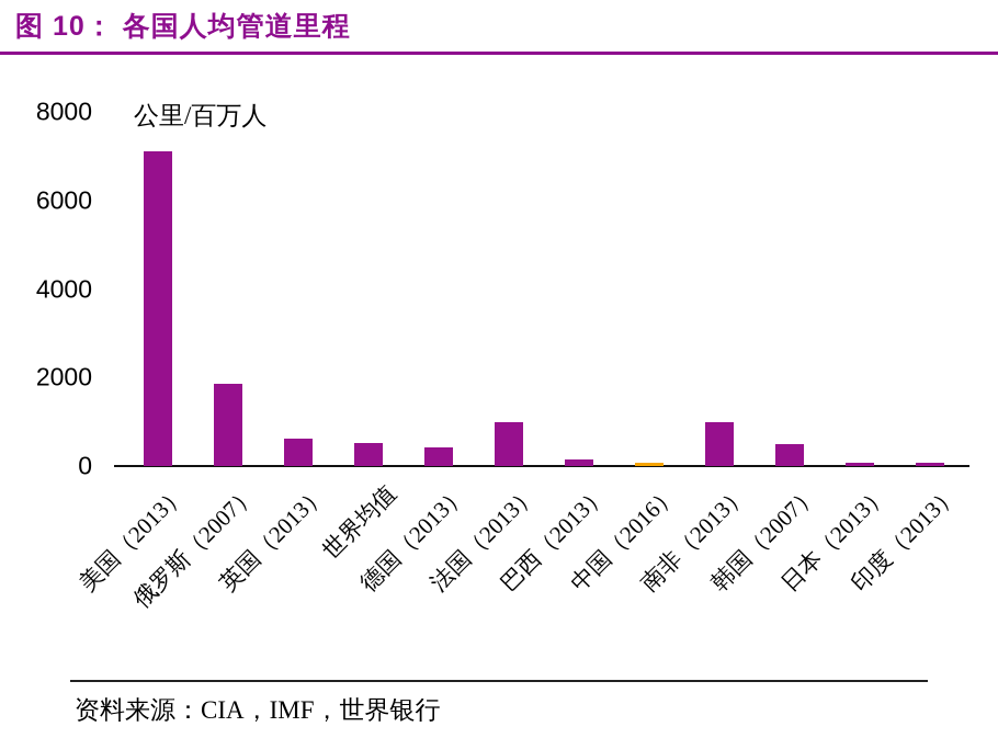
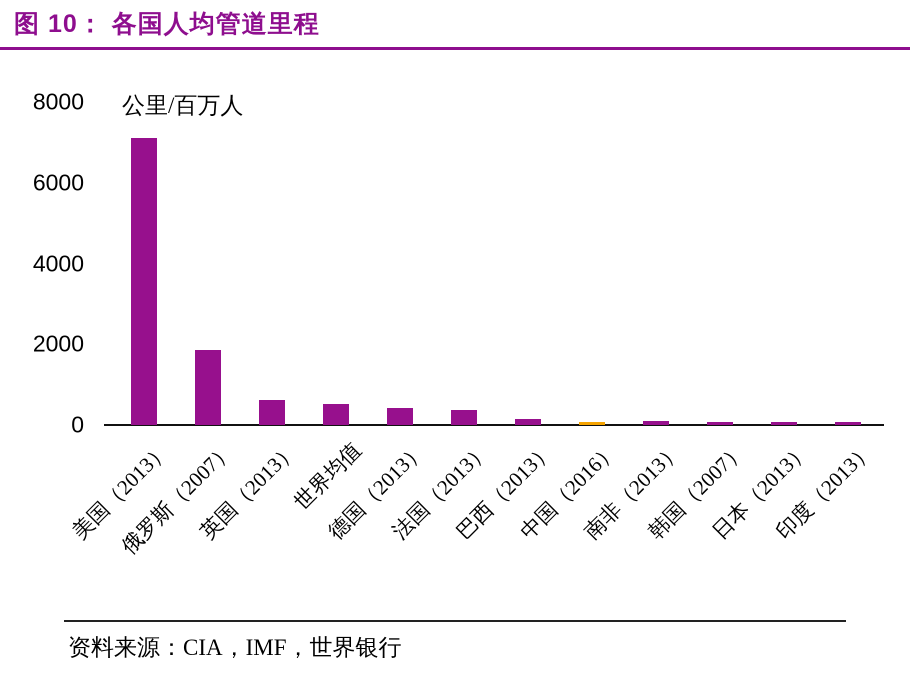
法国（2013）: 1000 -> 400
南非（2013）: 1000 -> 100
韩国（2007）: 500 -> 100
